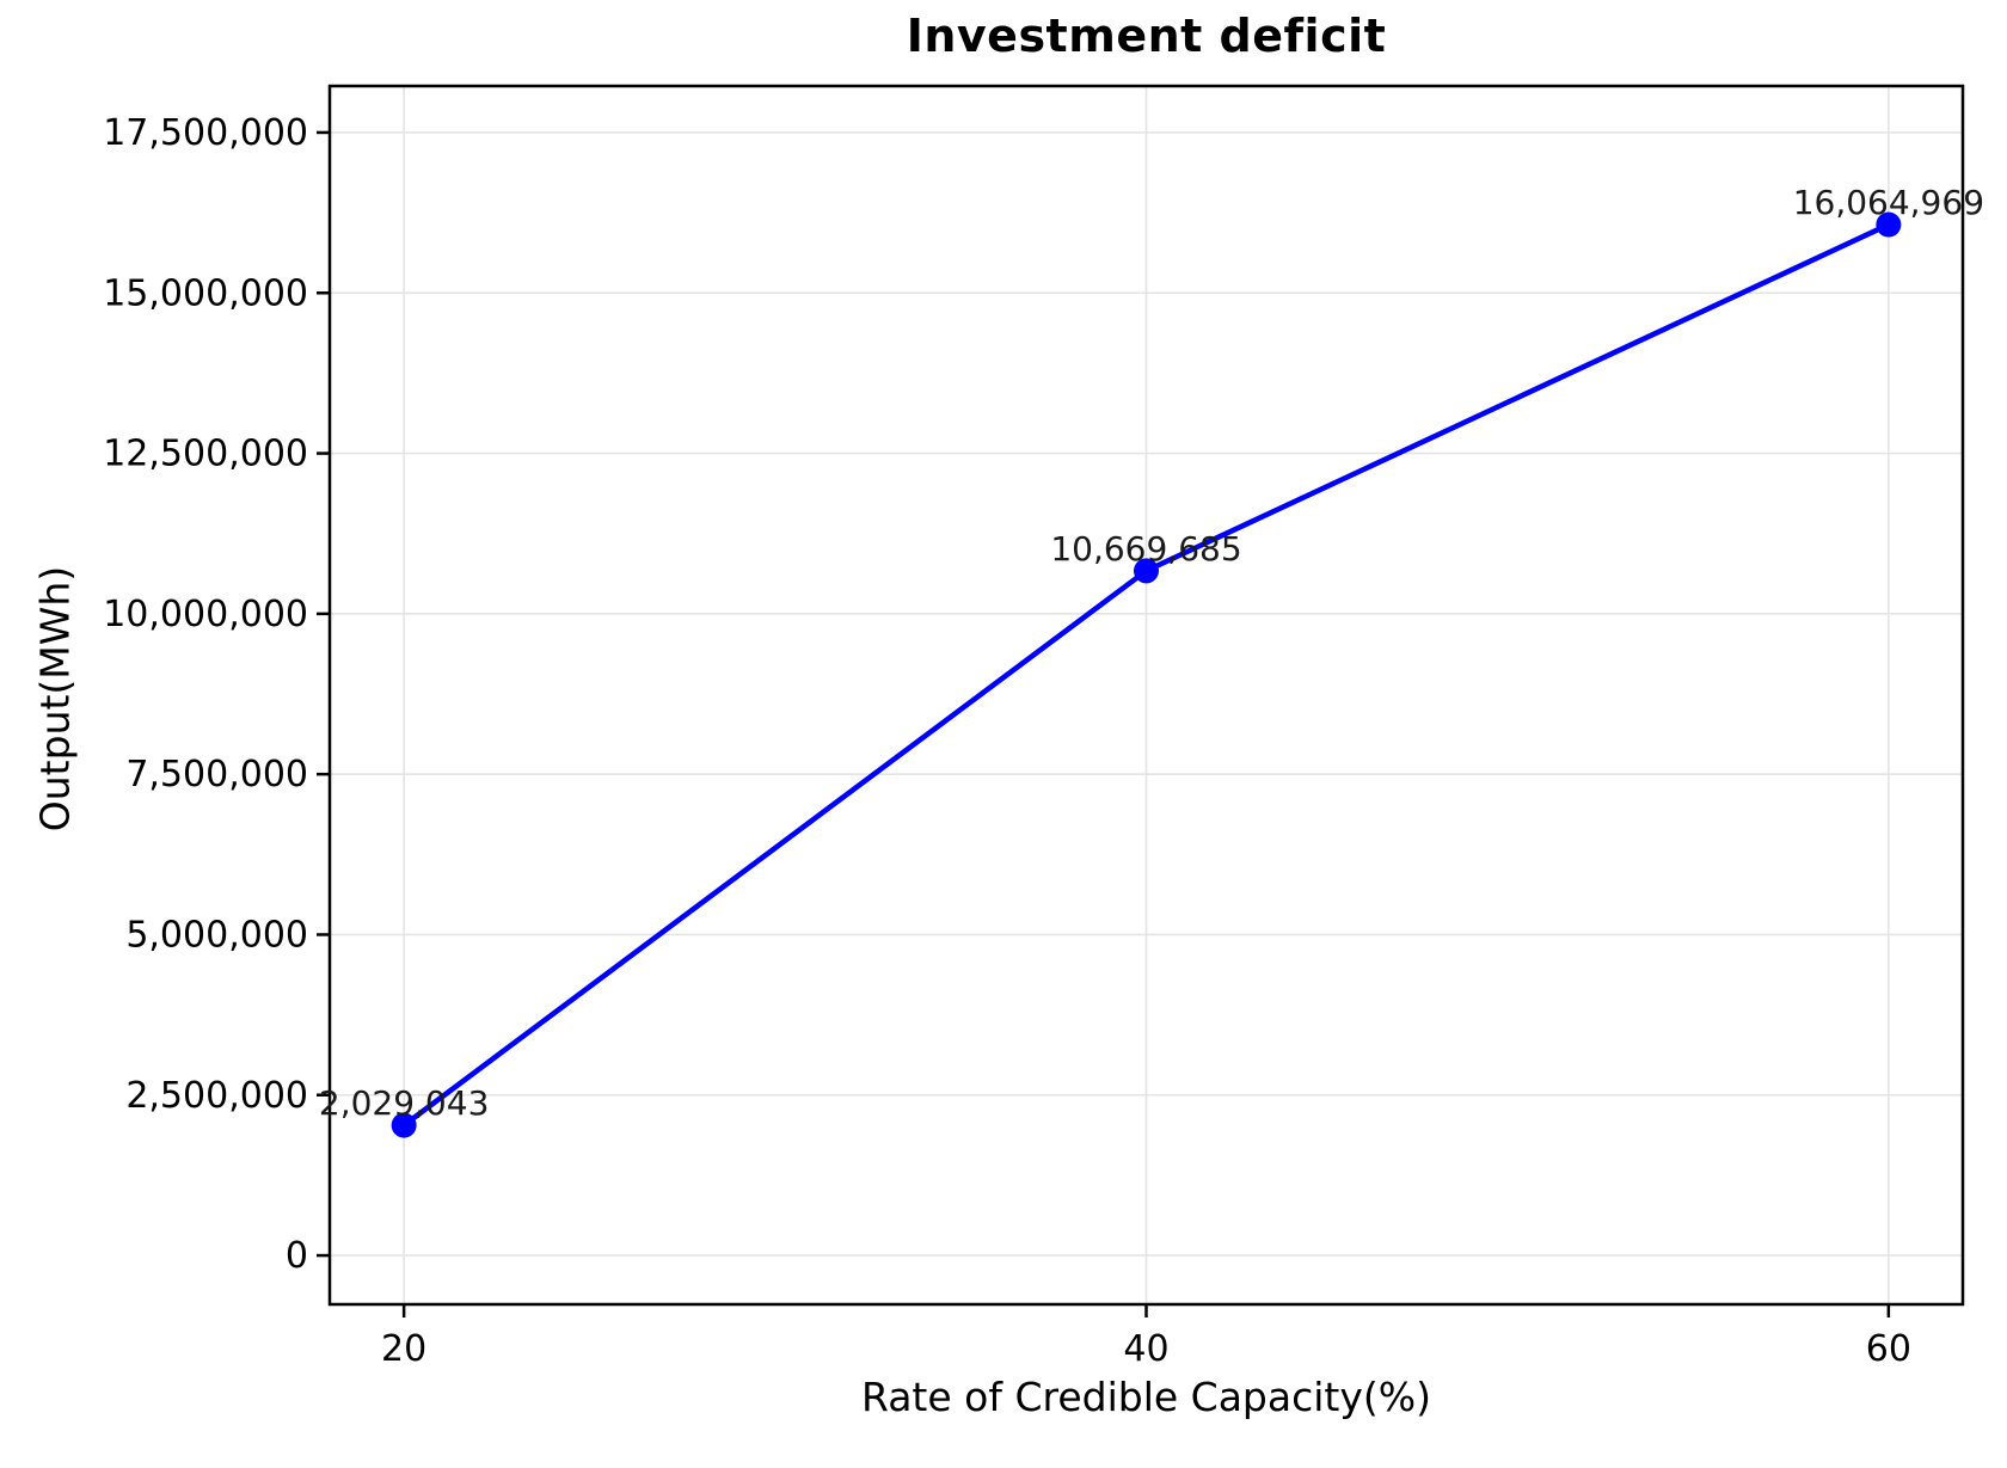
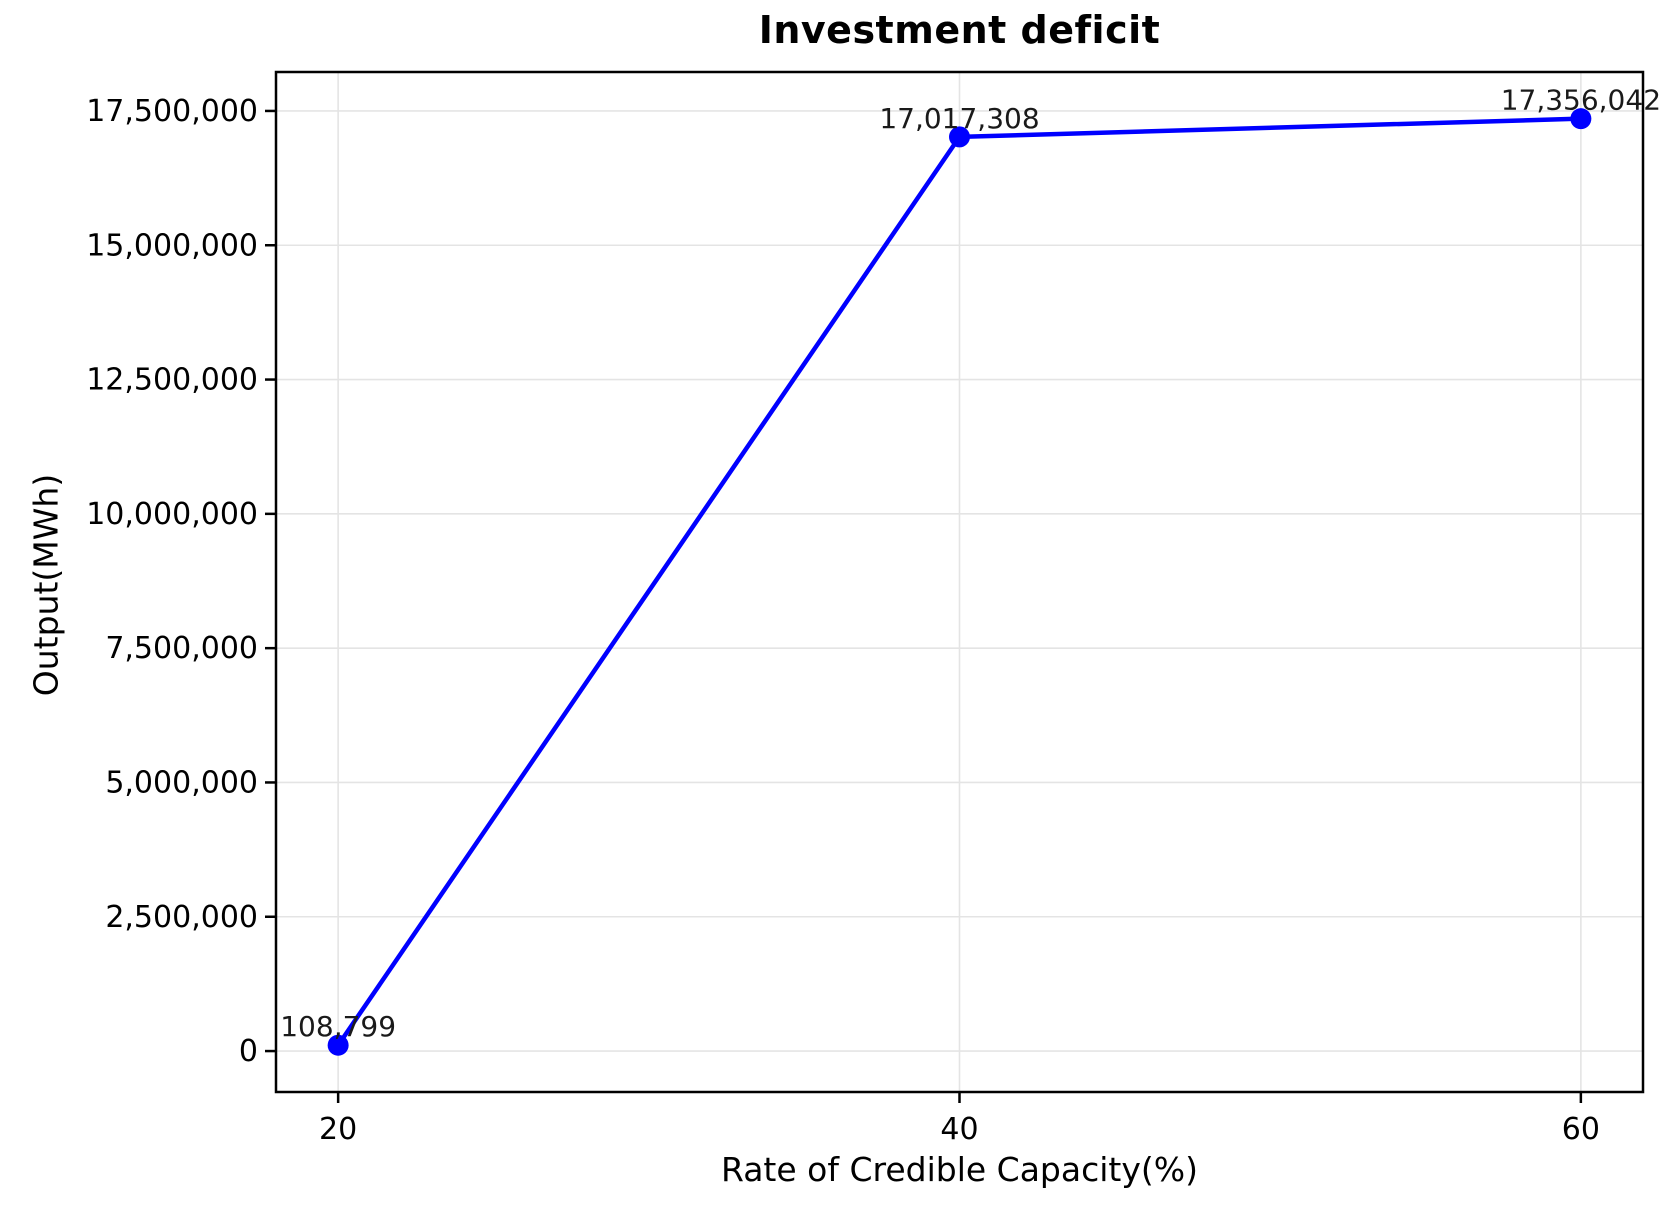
20: 2,029,043 -> 108,799
40: 10,669,685 -> 17,017,308
60: 16,064,969 -> 17,356,042
